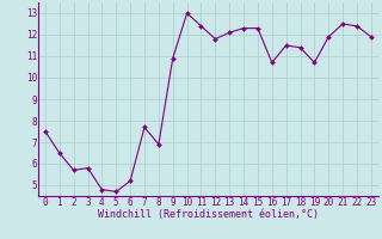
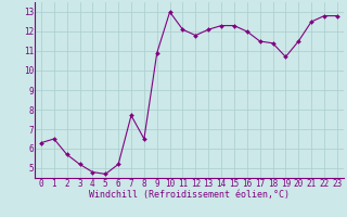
0: 7.5 -> 6.3
3: 5.8 -> 5.2
8: 6.9 -> 6.5
11: 12.4 -> 12.1
16: 10.7 -> 12.0
20: 11.9 -> 11.5
22: 12.4 -> 12.8
23: 11.9 -> 12.8
